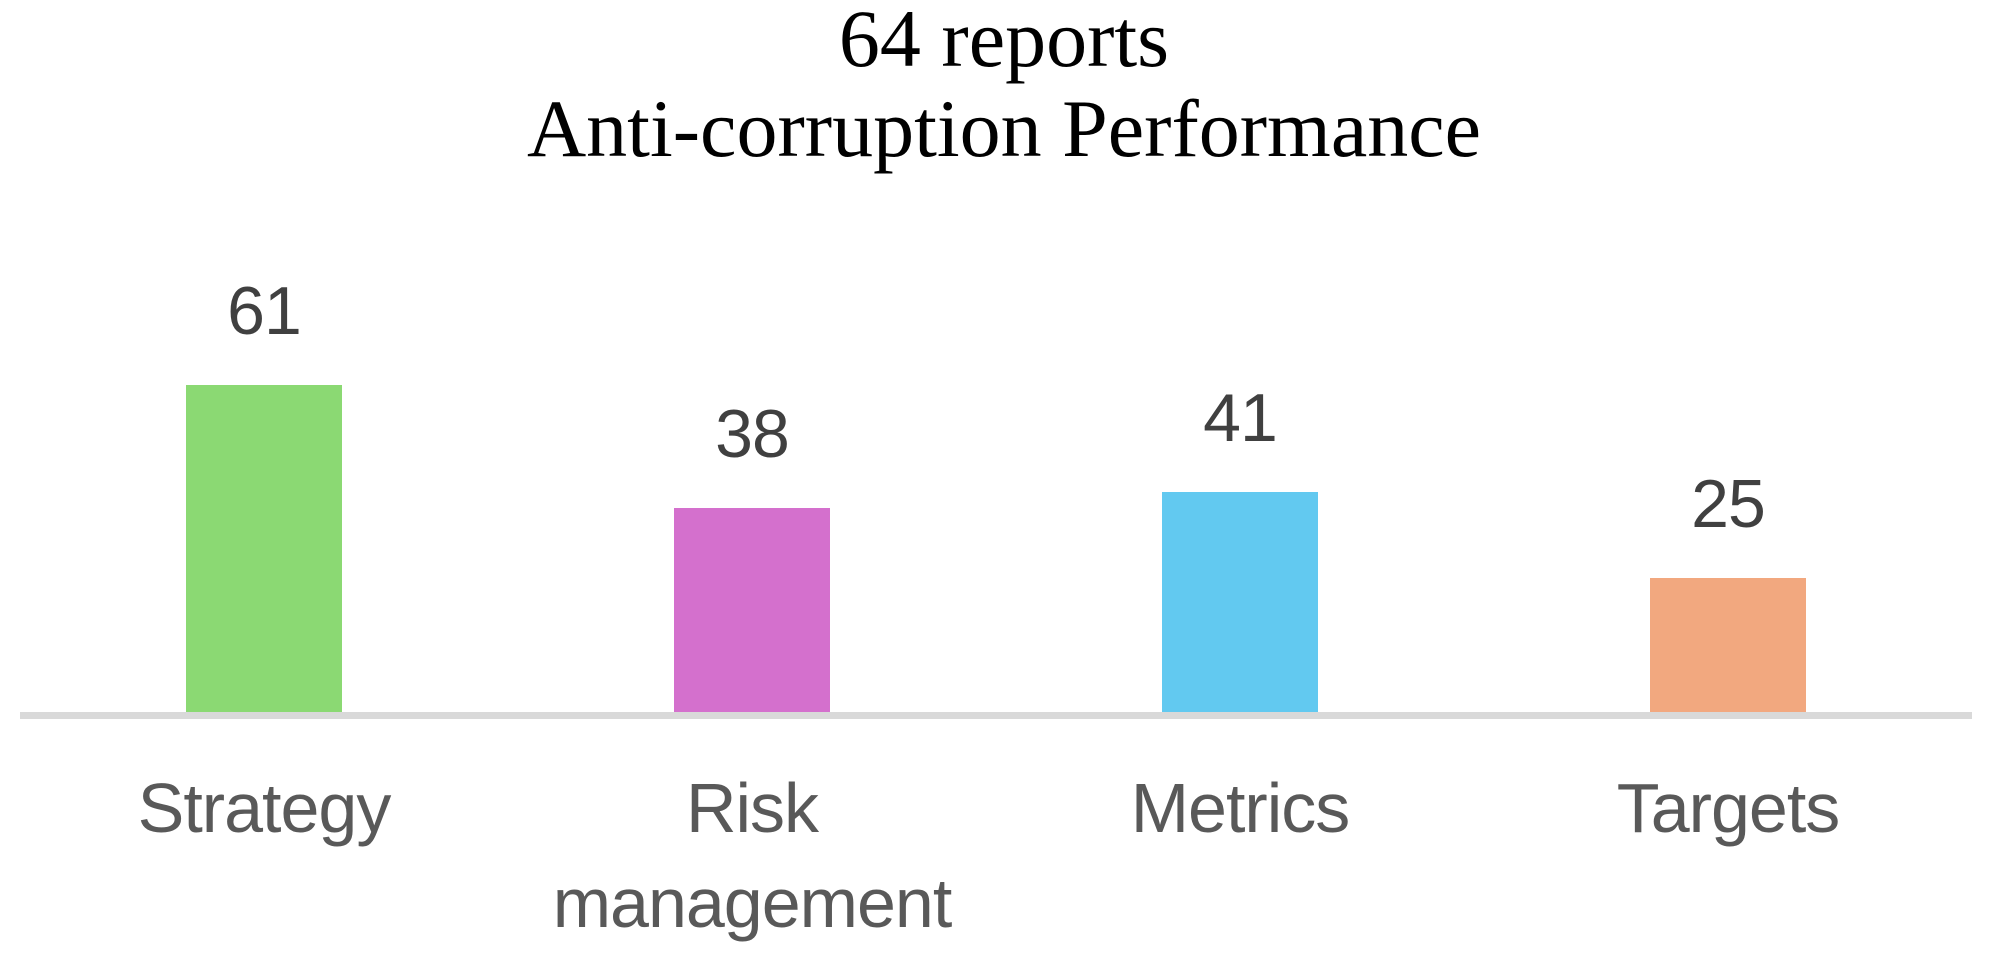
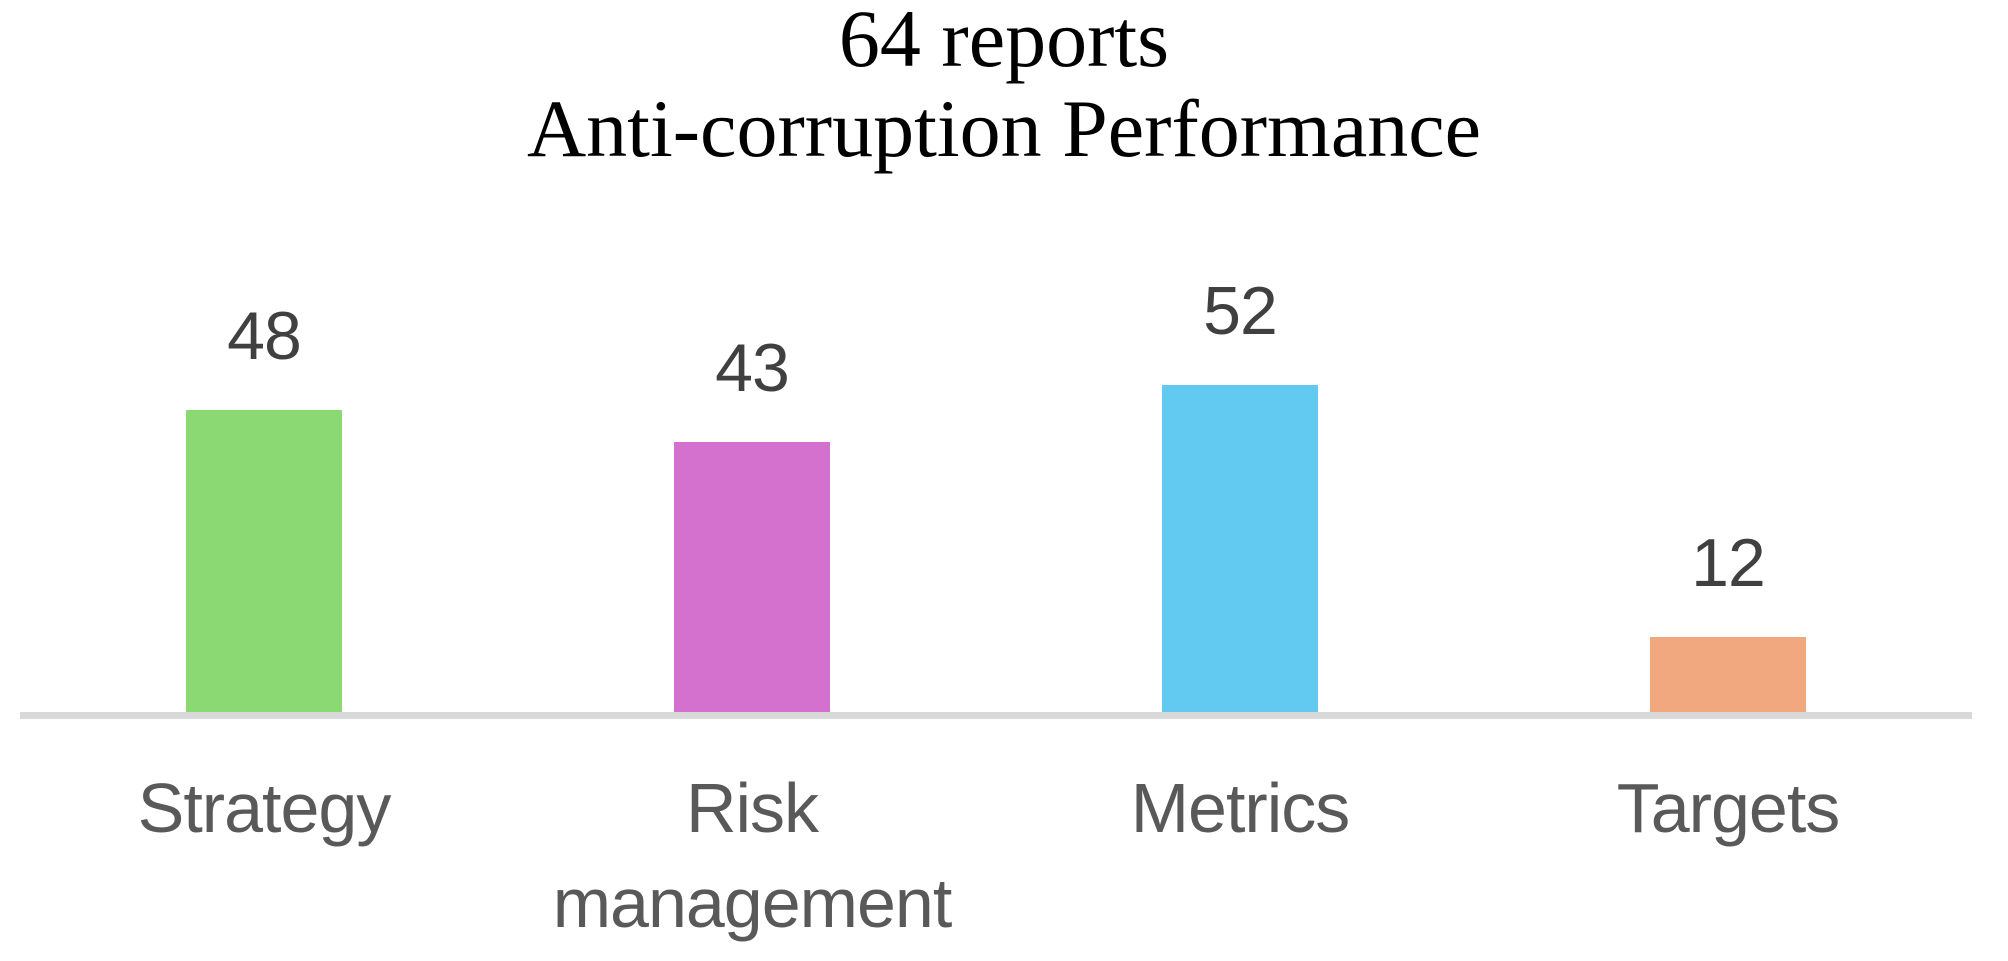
Strategy: 61 -> 48
Risk management: 38 -> 43
Metrics: 41 -> 52
Targets: 25 -> 12
